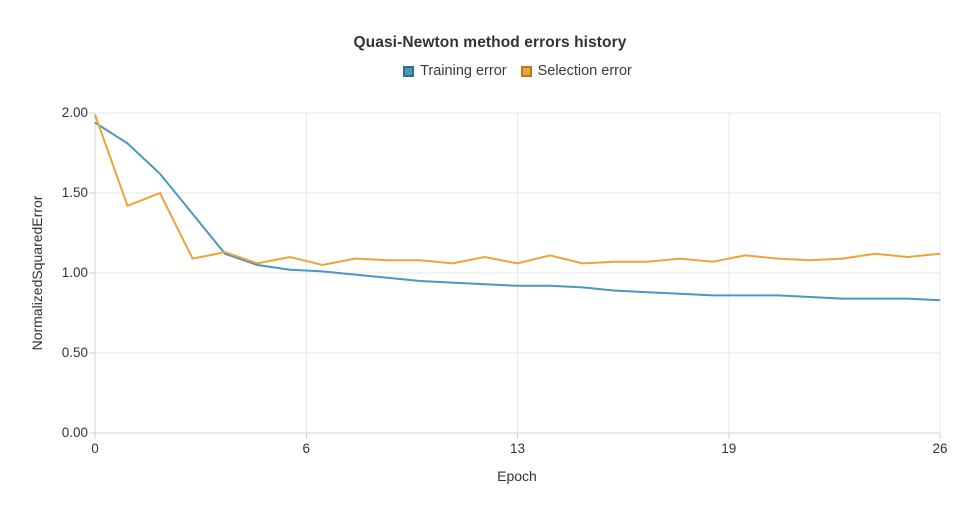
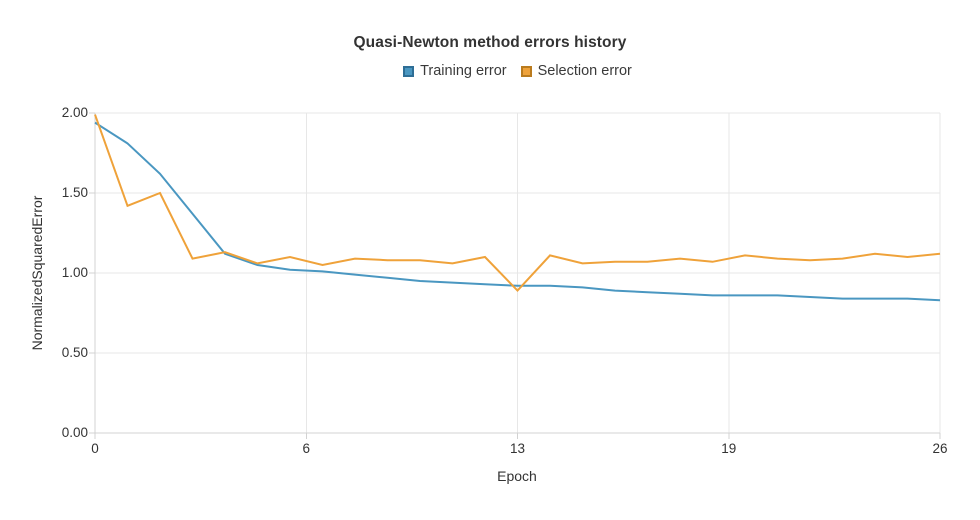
Selection error/13: 1.06 -> 0.89
